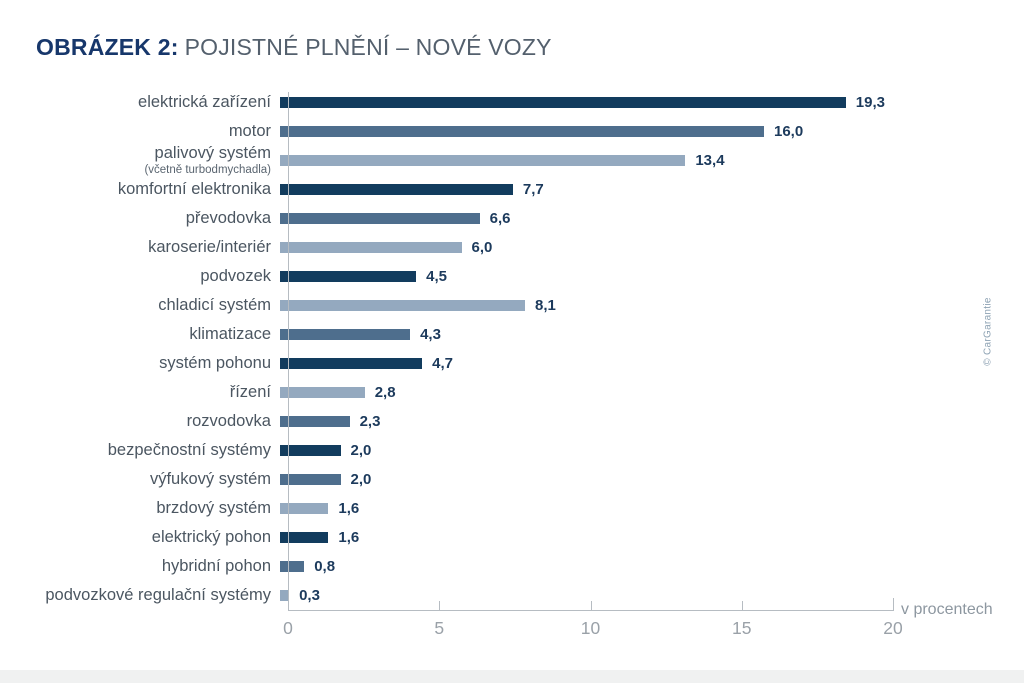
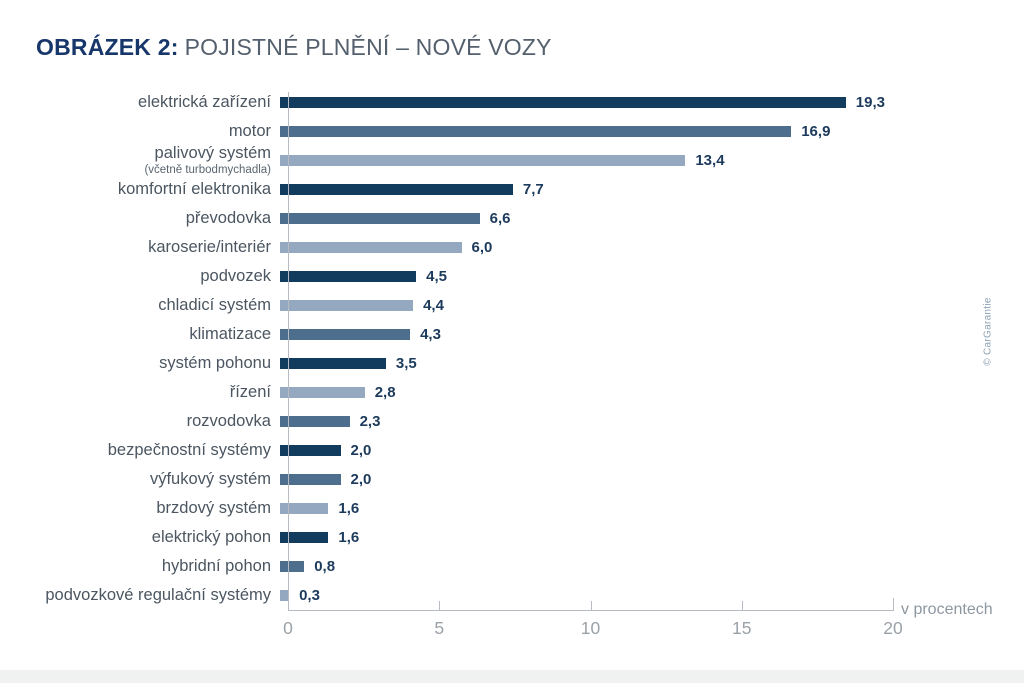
motor: 16,0 -> 16,9
chladicí systém: 8,1 -> 4,4
systém pohonu: 4,7 -> 3,5
